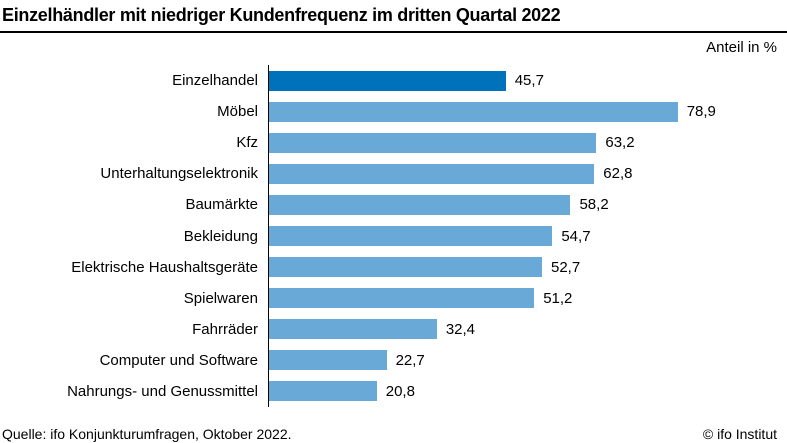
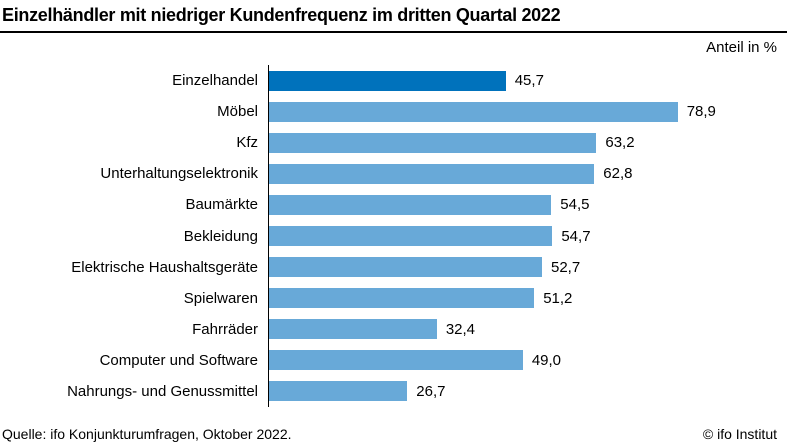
Baumärkte: 58,2 -> 54,5
Computer und Software: 22,7 -> 49,0
Nahrungs- und Genussmittel: 20,8 -> 26,7
